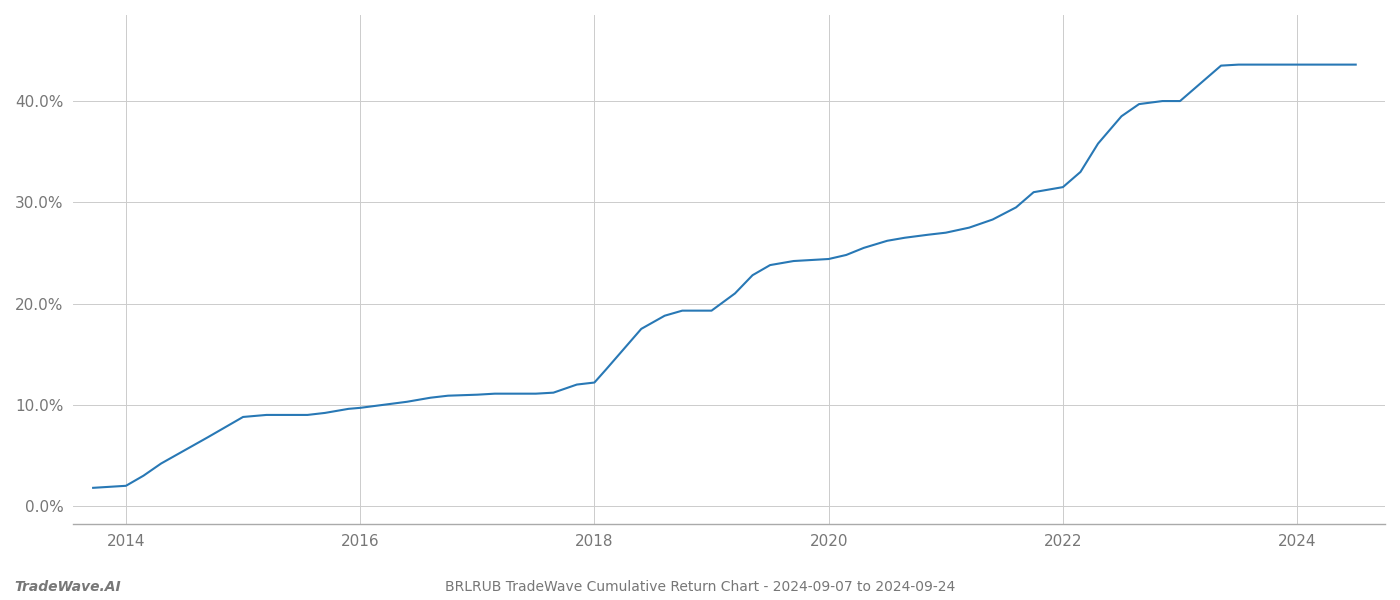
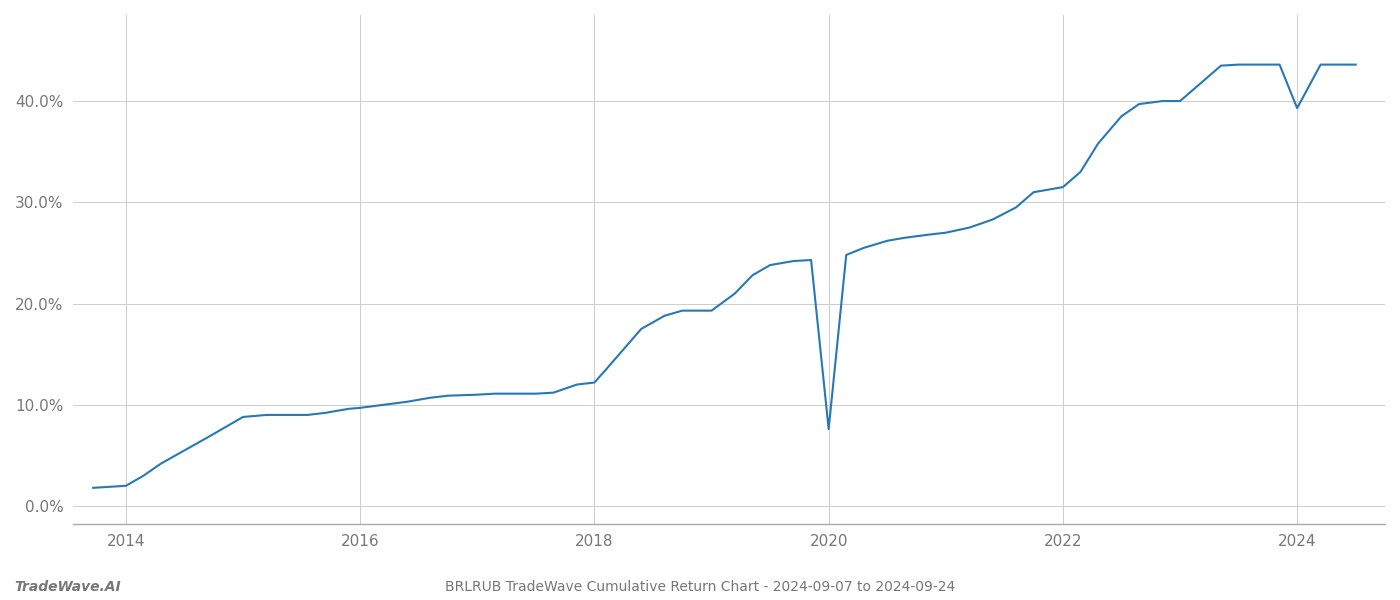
2020: 24.4% -> 7.6%
2024: 43.6% -> 39.3%
